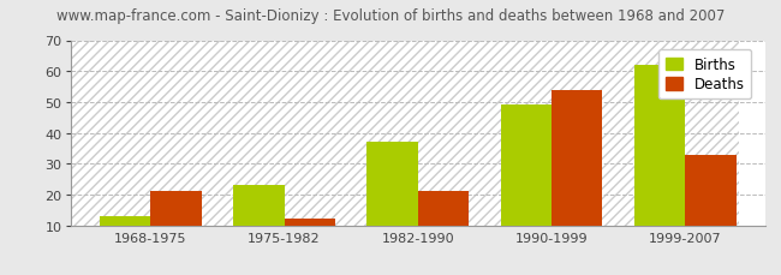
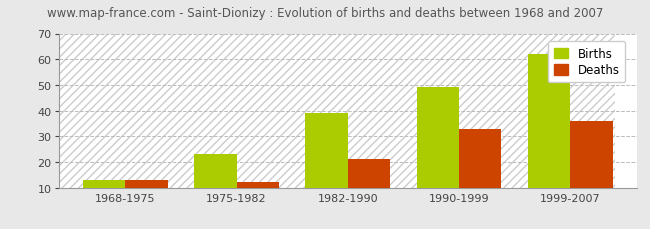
Deaths/1968-1975: 21 -> 13
Births/1982-1990: 37 -> 39
Deaths/1990-1999: 54 -> 33
Deaths/1999-2007: 33 -> 36
